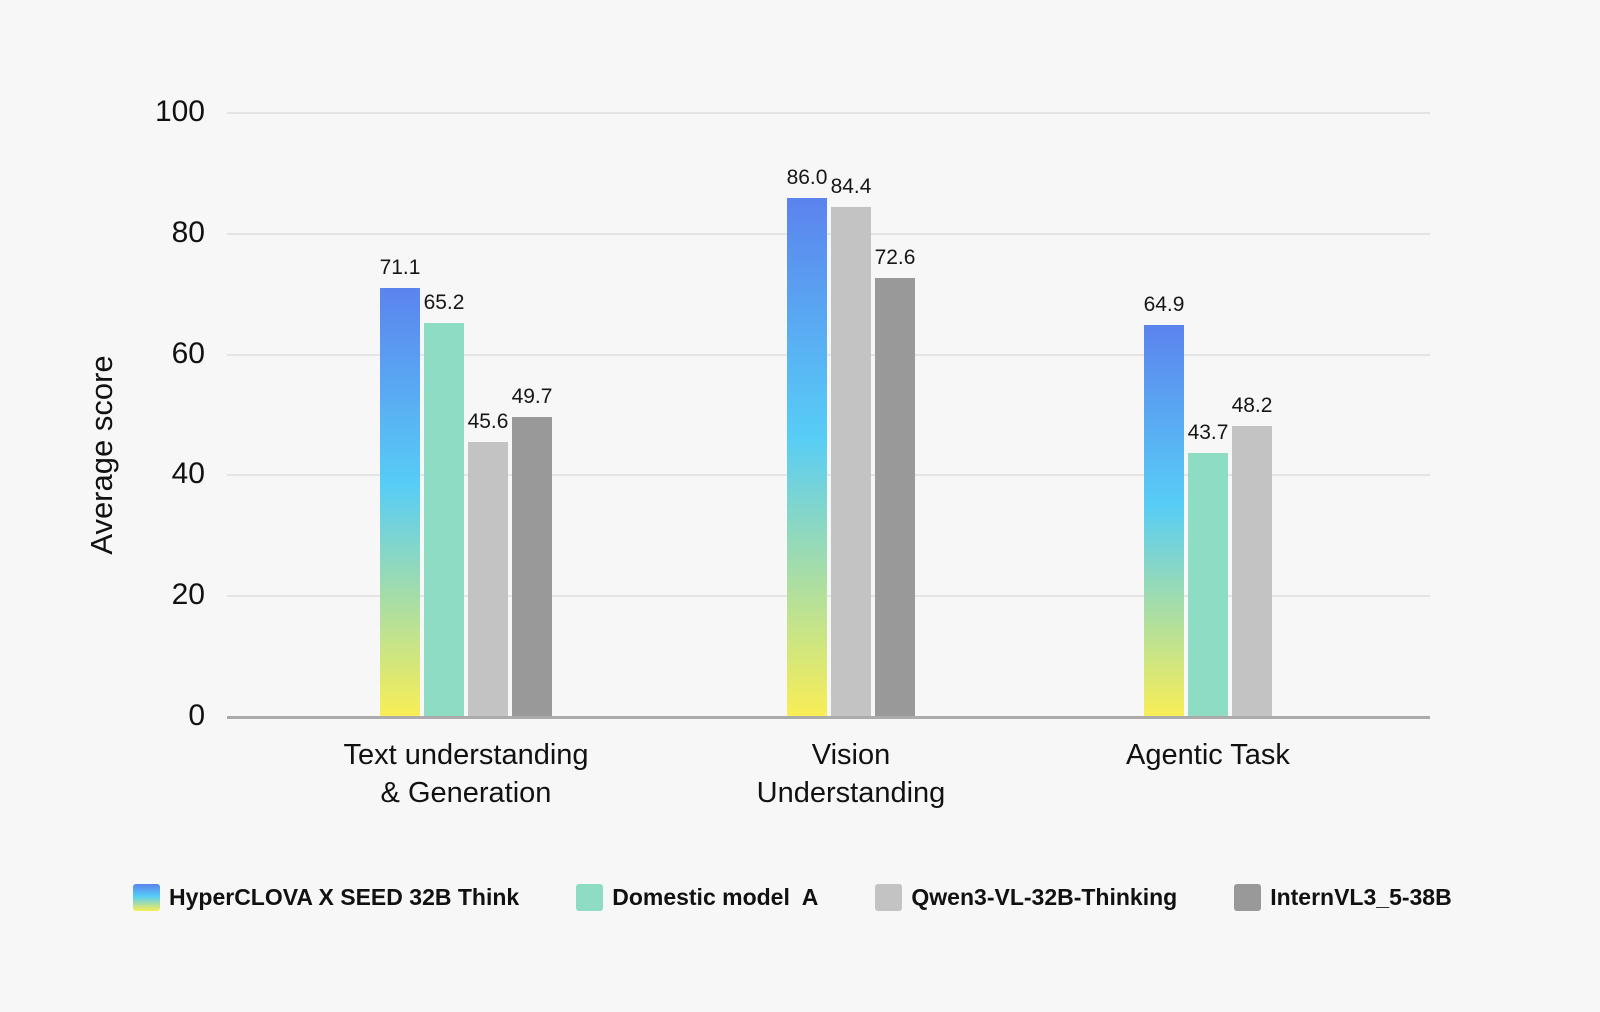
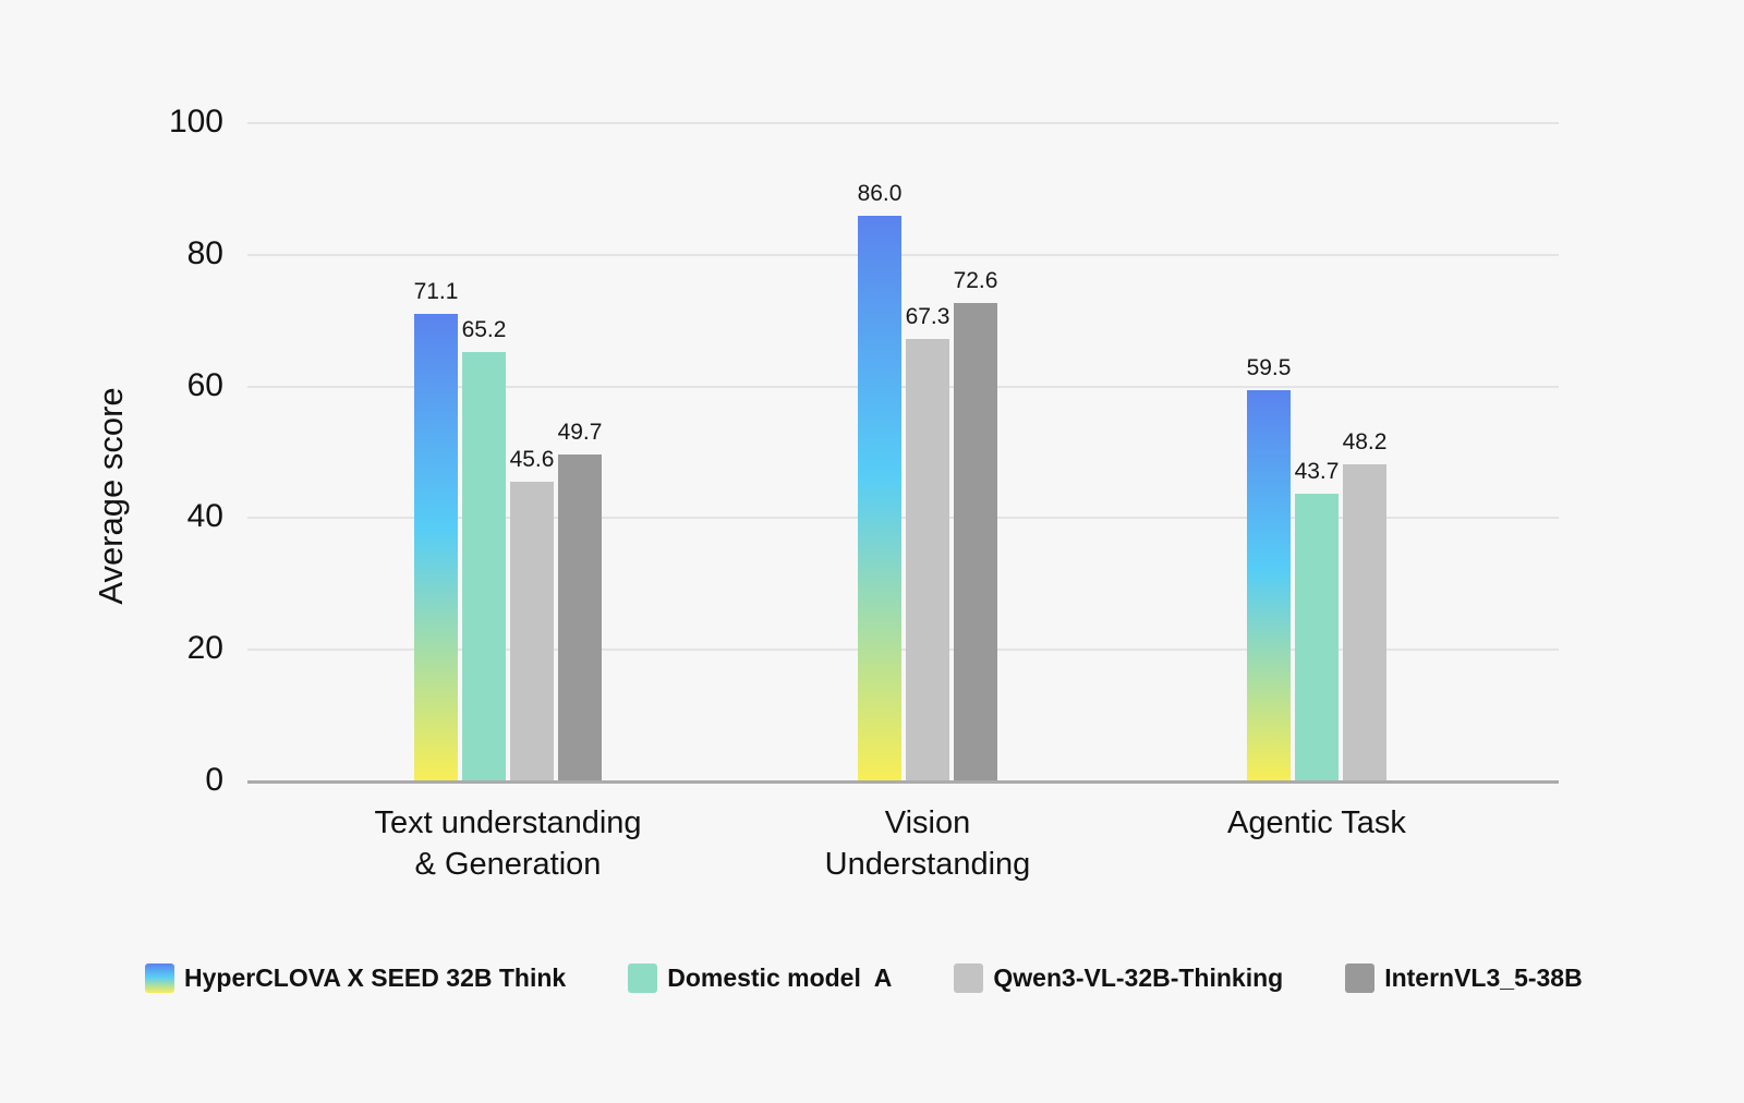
Qwen3-VL-32B-Thinking/Vision Understanding: 84.4 -> 67.3
HyperCLOVA X SEED 32B Think/Agentic Task: 64.9 -> 59.5
